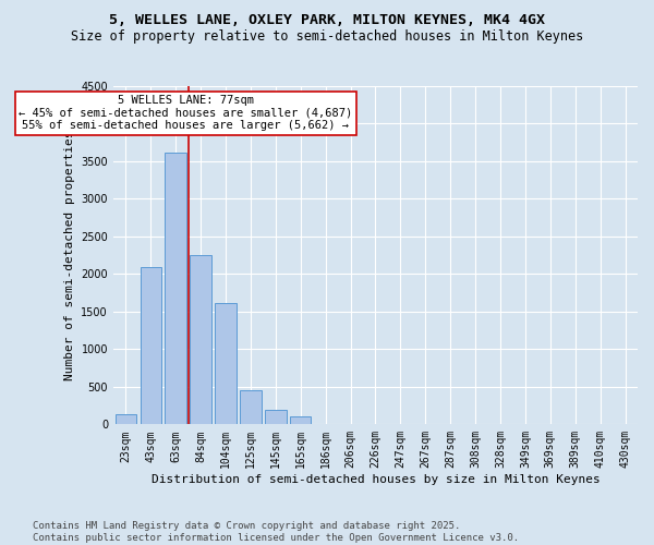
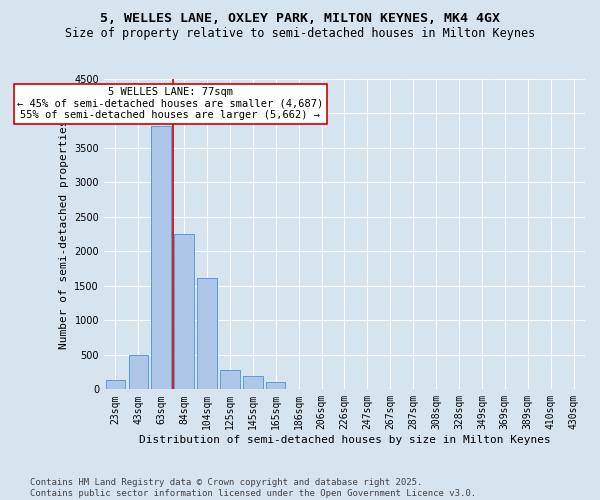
43sqm: 2100 -> 500
63sqm: 3620 -> 3820
125sqm: 460 -> 280
